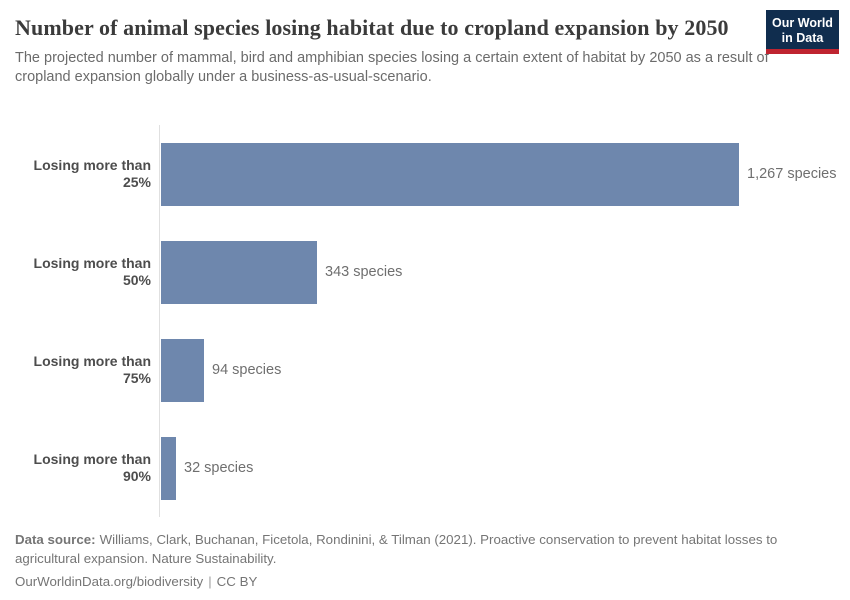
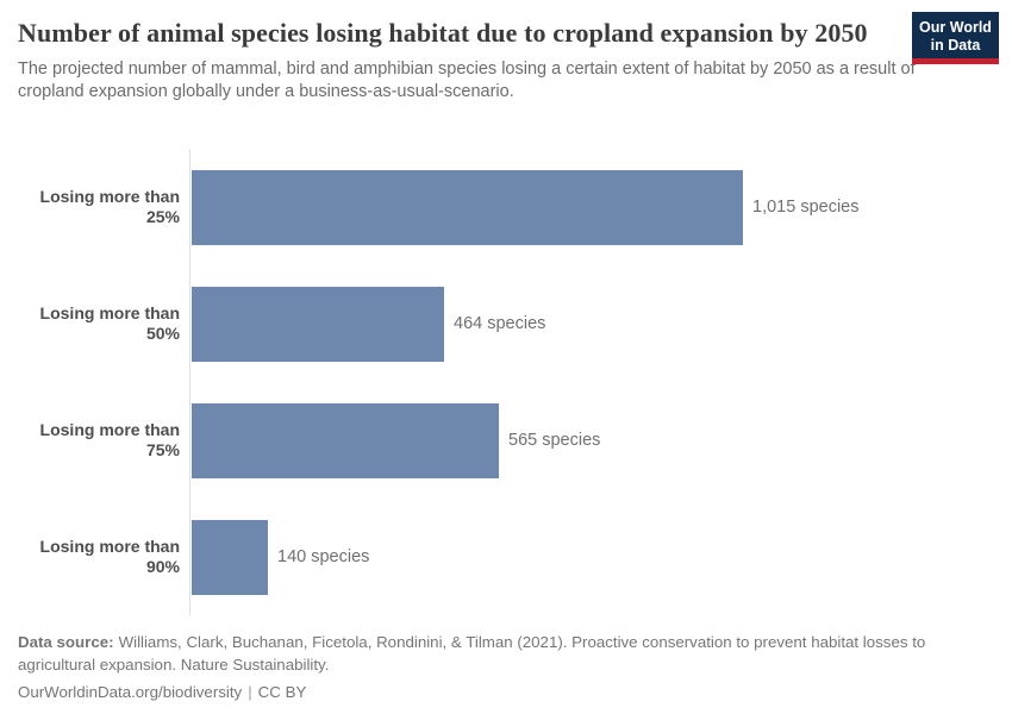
Losing more than 25%: 1,267 -> 1,015
Losing more than 50%: 343 -> 464
Losing more than 75%: 94 -> 565
Losing more than 90%: 32 -> 140
